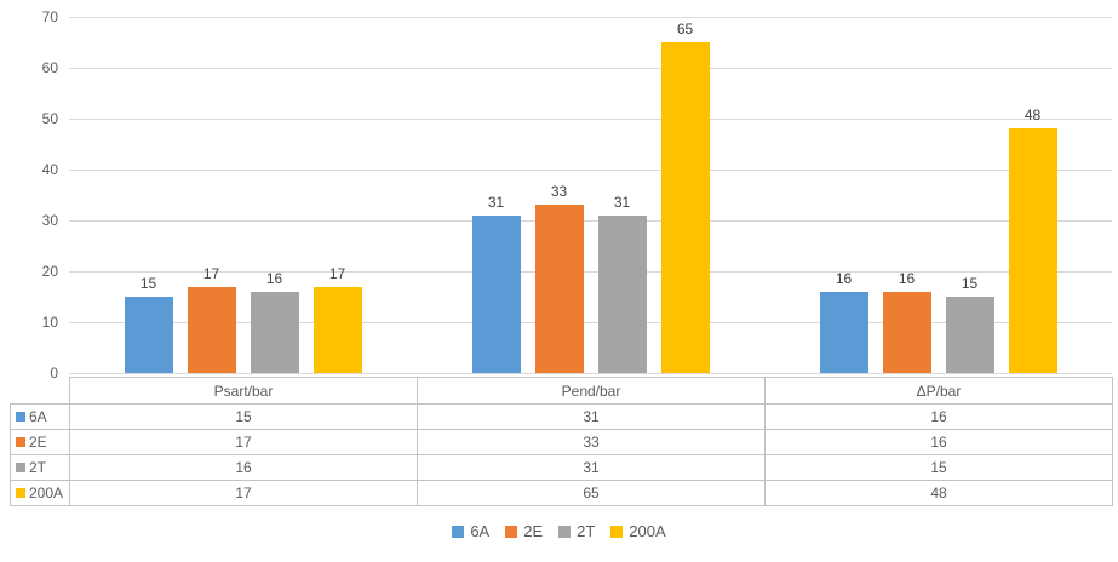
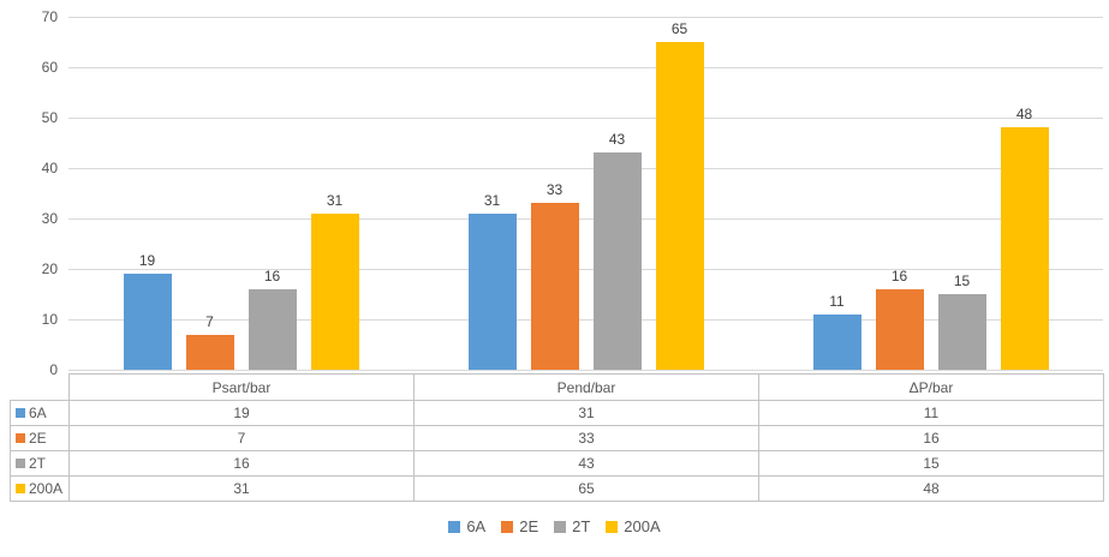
6A/Psart/bar: 15 -> 19
2E/Psart/bar: 17 -> 7
200A/Psart/bar: 17 -> 31
2T/Pend/bar: 31 -> 43
6A/ΔP/bar: 16 -> 11
